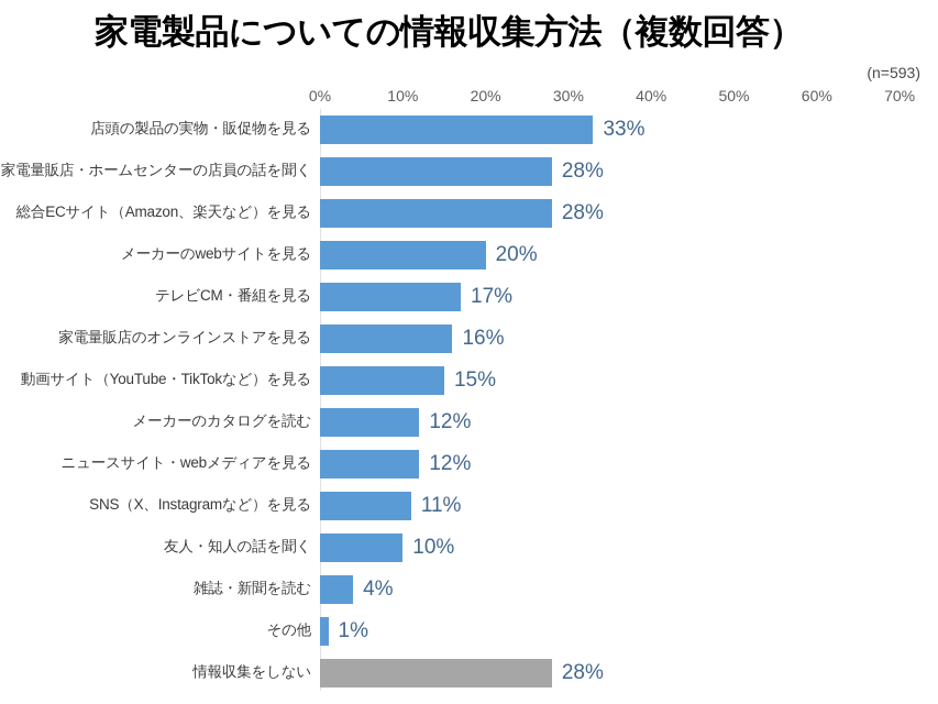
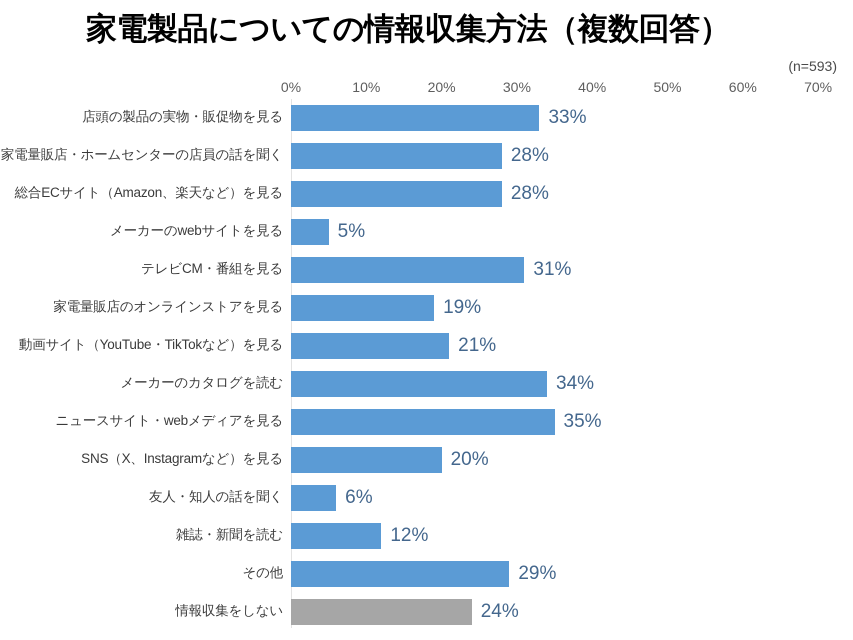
メーカーのwebサイトを見る: 20% -> 5%
テレビCM・番組を見る: 17% -> 31%
家電量販店のオンラインストアを見る: 16% -> 19%
動画サイト（YouTube・TikTokなど）を見る: 15% -> 21%
メーカーのカタログを読む: 12% -> 34%
ニュースサイト・webメディアを見る: 12% -> 35%
SNS（X、Instagramなど）を見る: 11% -> 20%
友人・知人の話を聞く: 10% -> 6%
雑誌・新聞を読む: 4% -> 12%
その他: 1% -> 29%
情報収集をしない: 28% -> 24%
